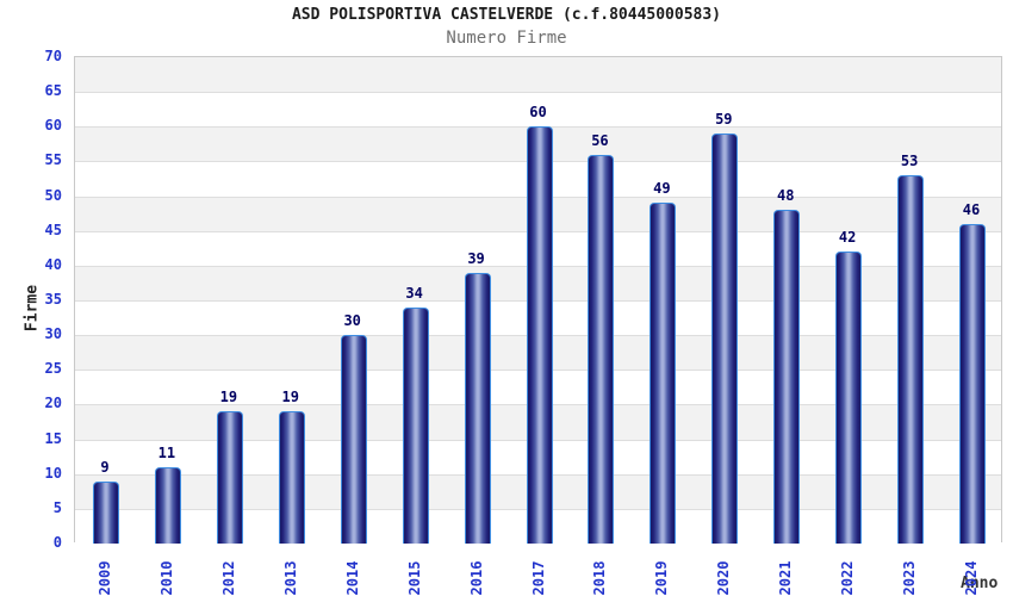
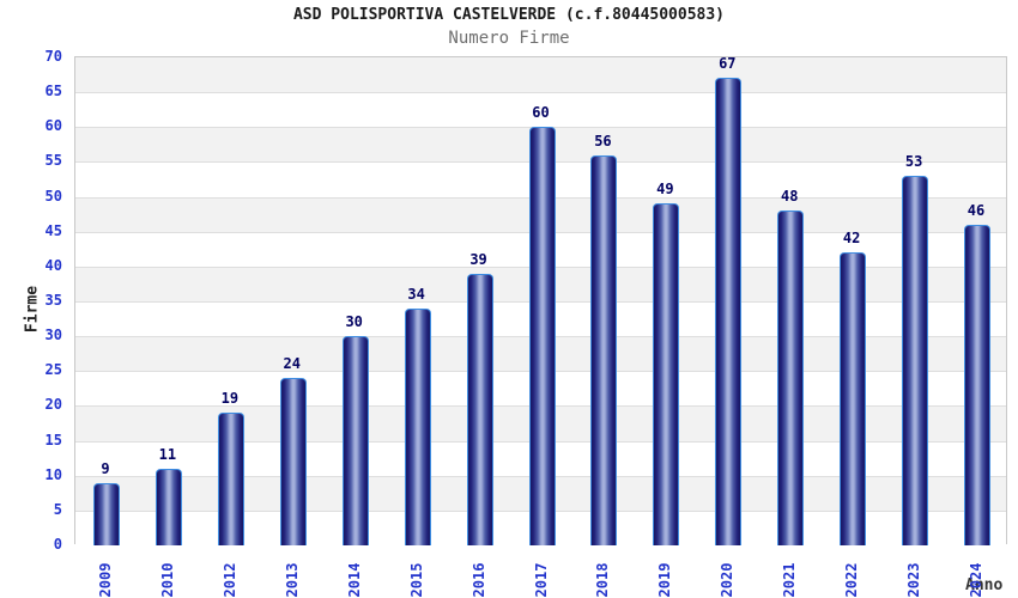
2013: 19 -> 24
2020: 59 -> 67
